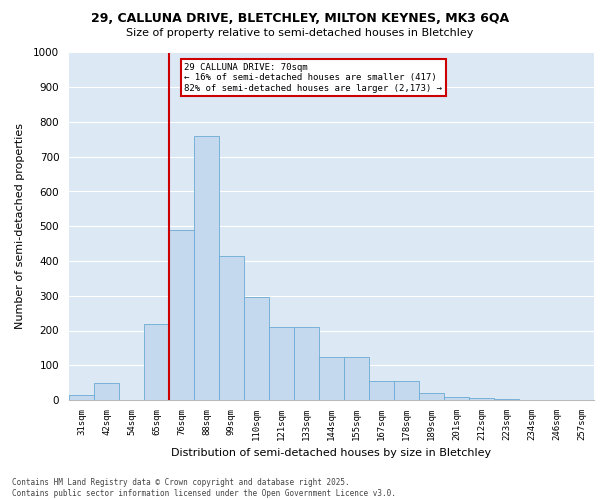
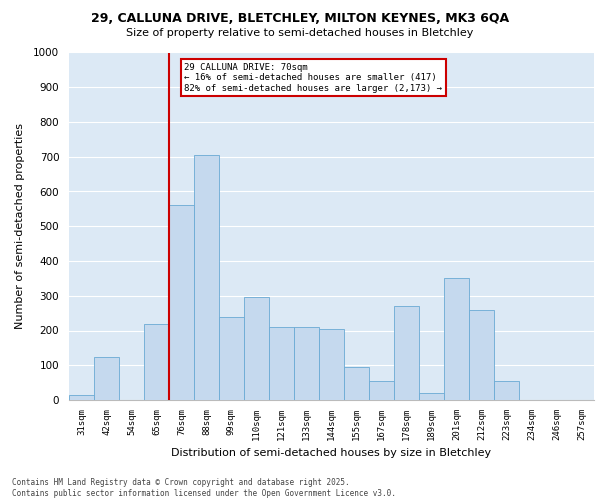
42sqm: 50 -> 125
76sqm: 490 -> 560
88sqm: 760 -> 705
99sqm: 415 -> 240
144sqm: 125 -> 205
155sqm: 125 -> 95
178sqm: 55 -> 270
201sqm: 10 -> 350
212sqm: 5 -> 260
223sqm: 2 -> 55
